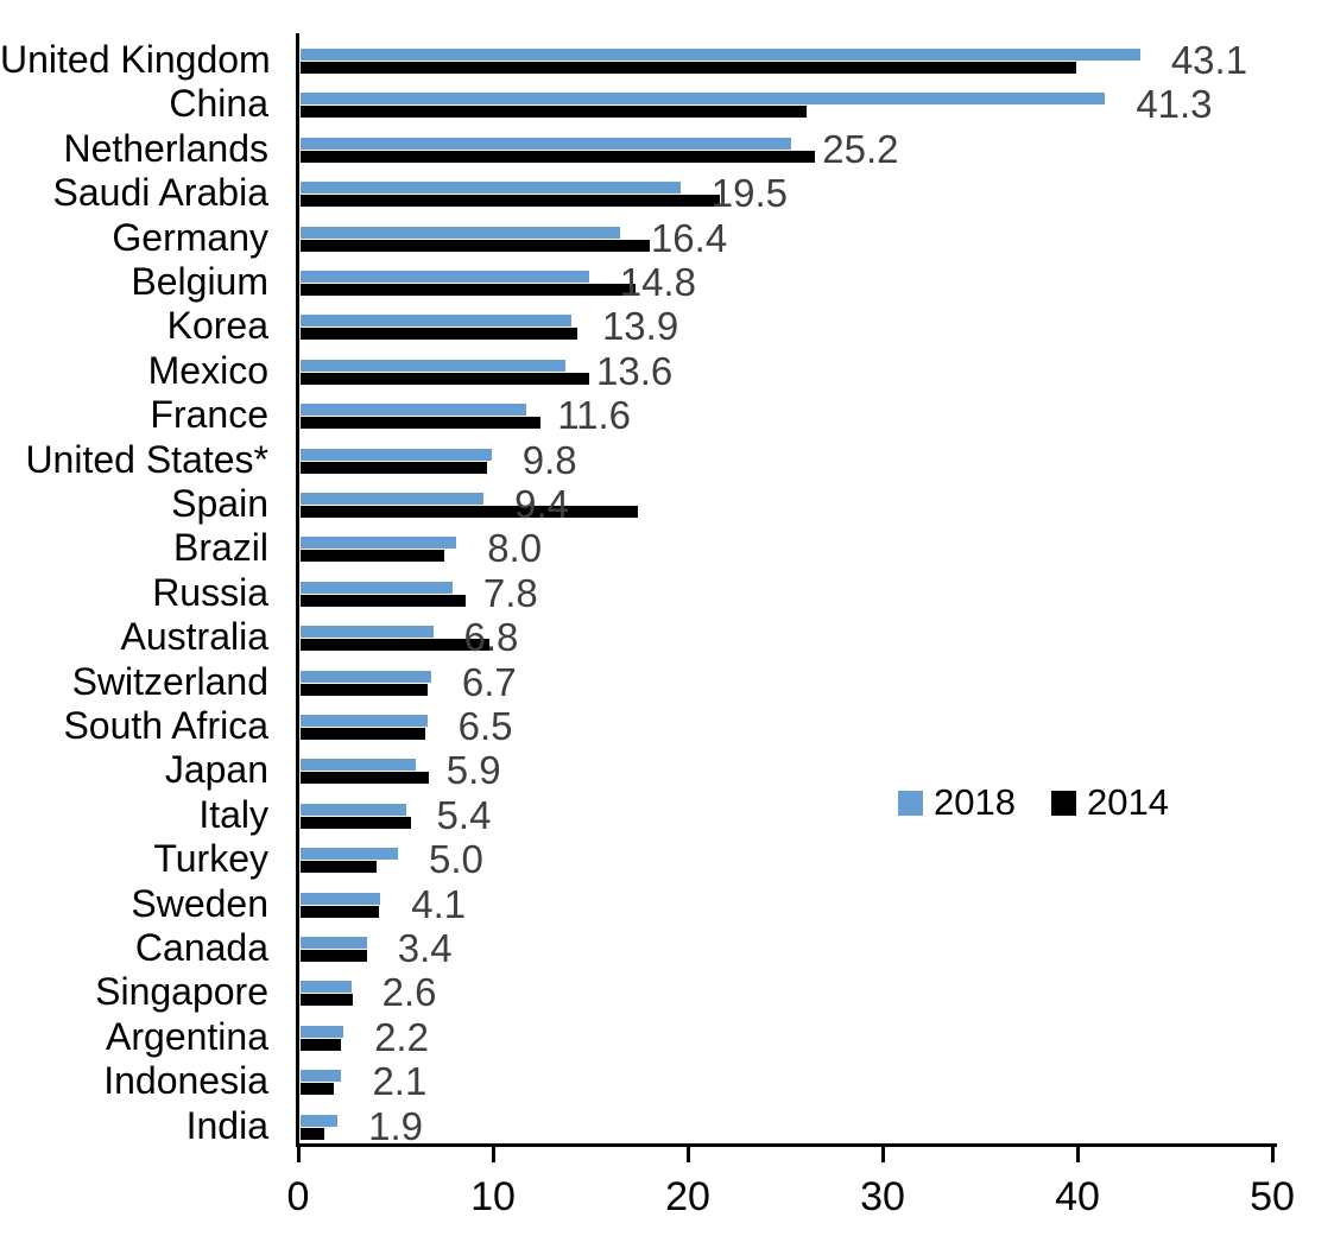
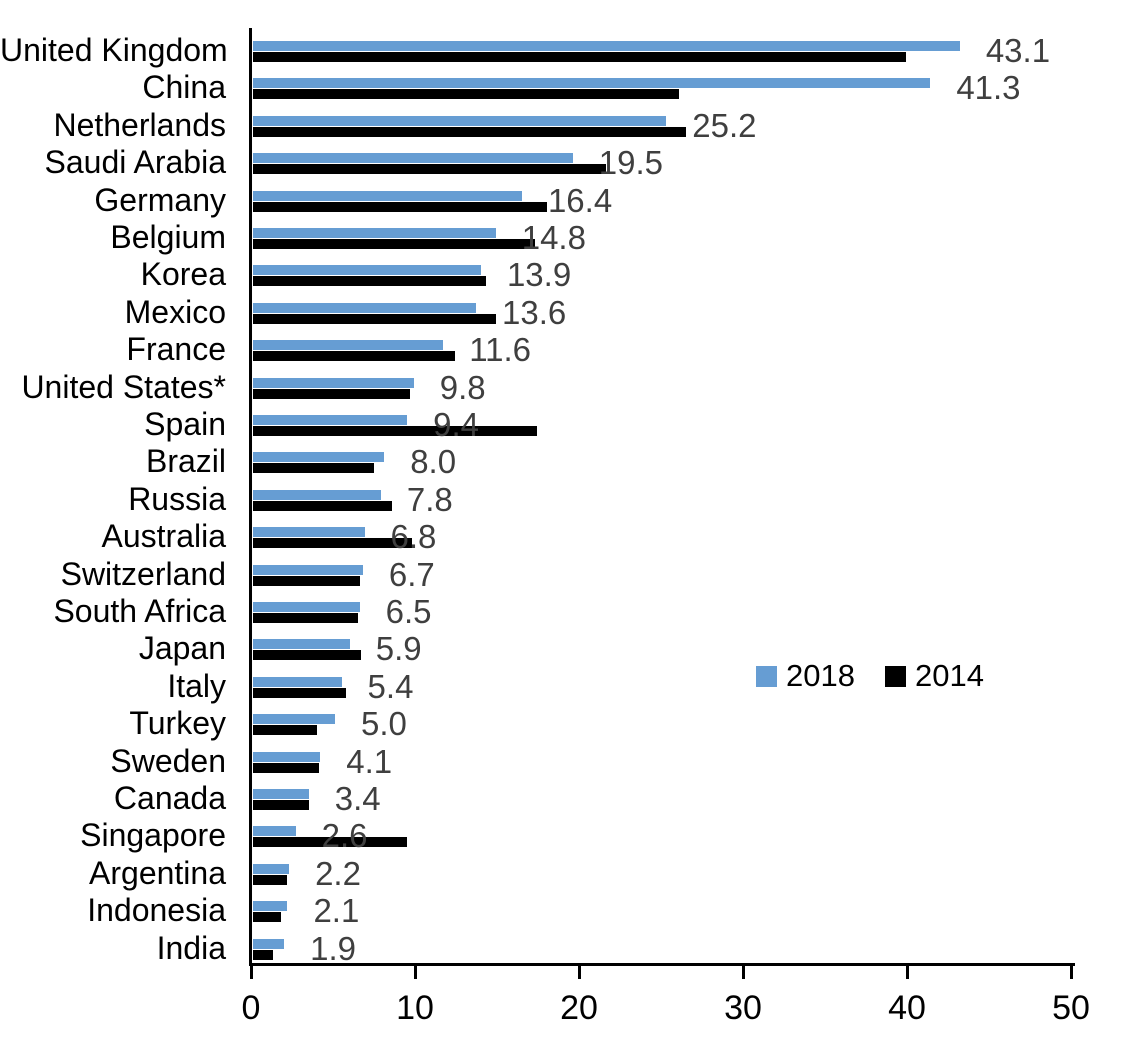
2014/Singapore: 2.7 -> 9.4
